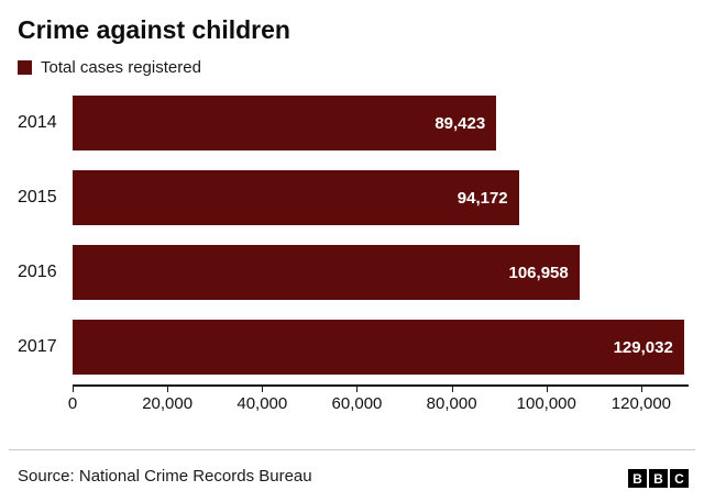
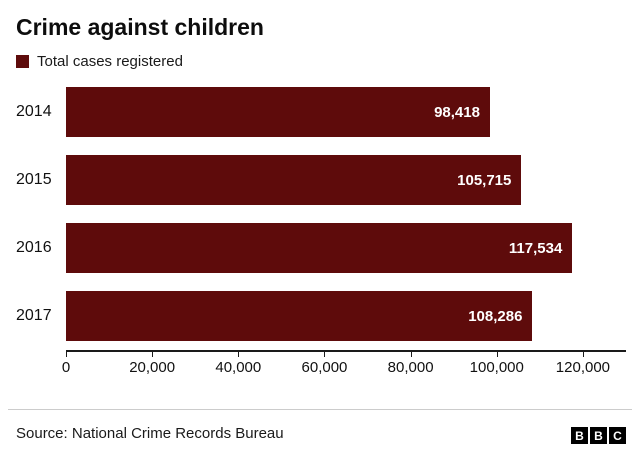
2014: 89,423 -> 98,418
2015: 94,172 -> 105,715
2016: 106,958 -> 117,534
2017: 129,032 -> 108,286
